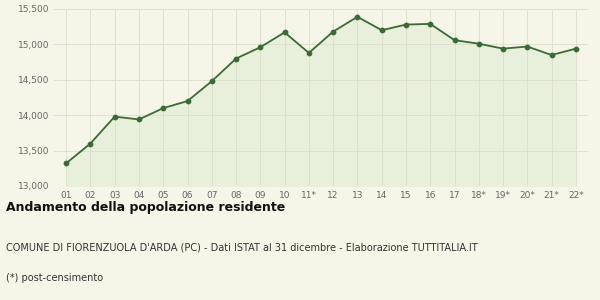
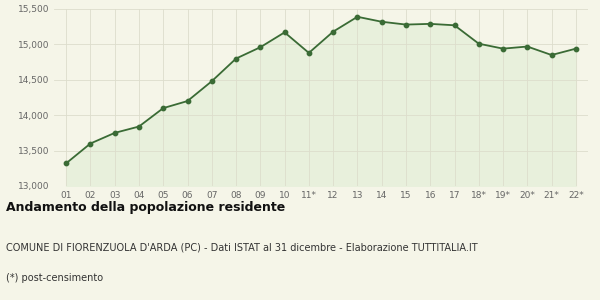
03: 13,980 -> 13,750
04: 13,940 -> 13,840
14: 15,200 -> 15,320
17: 15,060 -> 15,270
